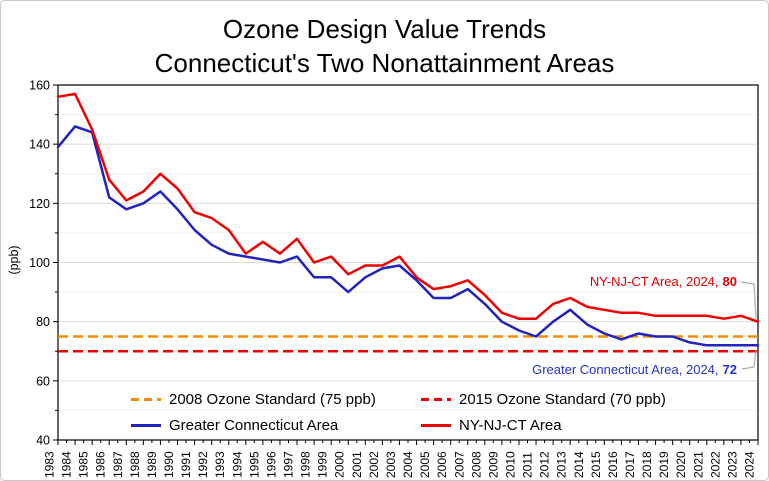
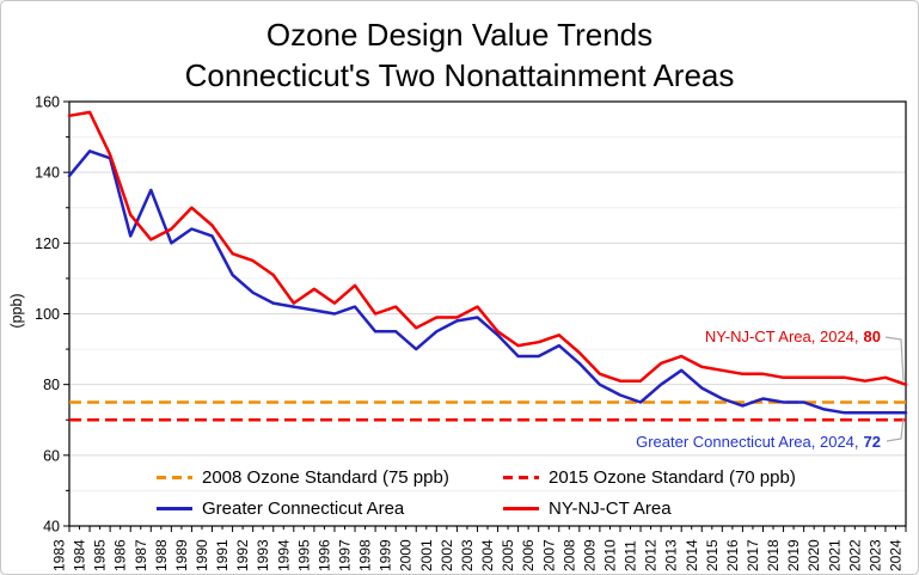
Greater Connecticut Area/1987: 118 -> 135
Greater Connecticut Area/1990: 118 -> 122
